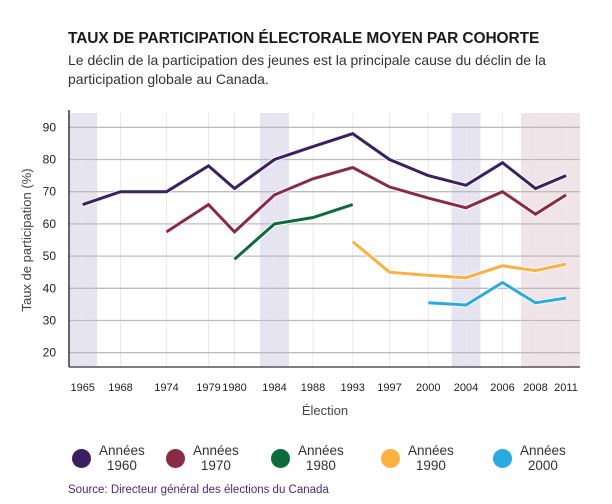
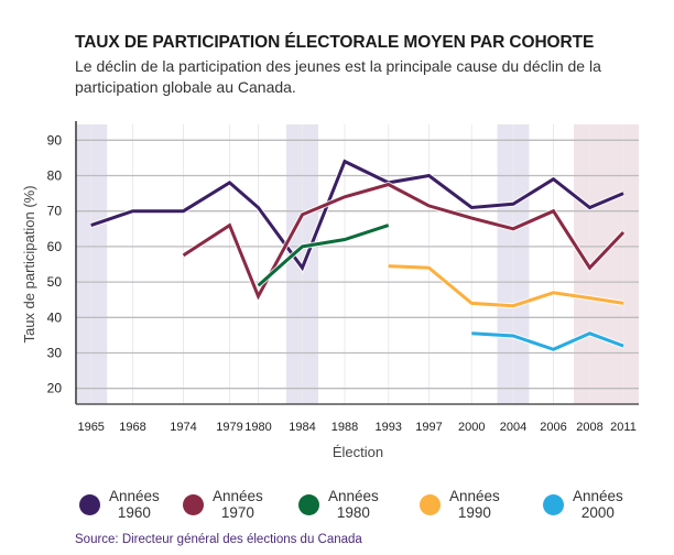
Années 1970/1980: 58 -> 46
Années 1960/1984: 80 -> 54
Années 1960/1993: 88 -> 78
Années 1990/1997: 45 -> 54
Années 1960/2000: 75 -> 71
Années 2000/2006: 42 -> 31
Années 1970/2008: 63 -> 54
Années 1970/2011: 69 -> 64
Années 1990/2011: 48 -> 44
Années 2000/2011: 37 -> 32
